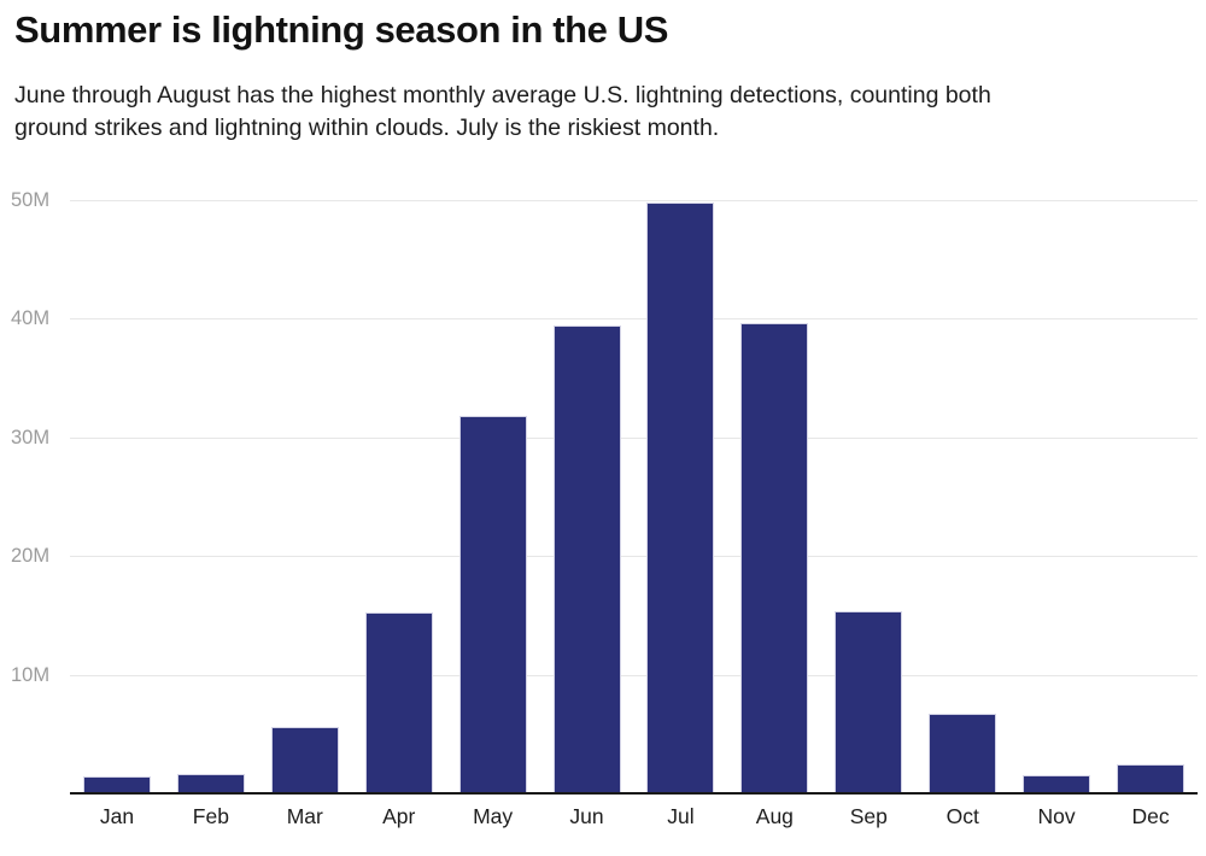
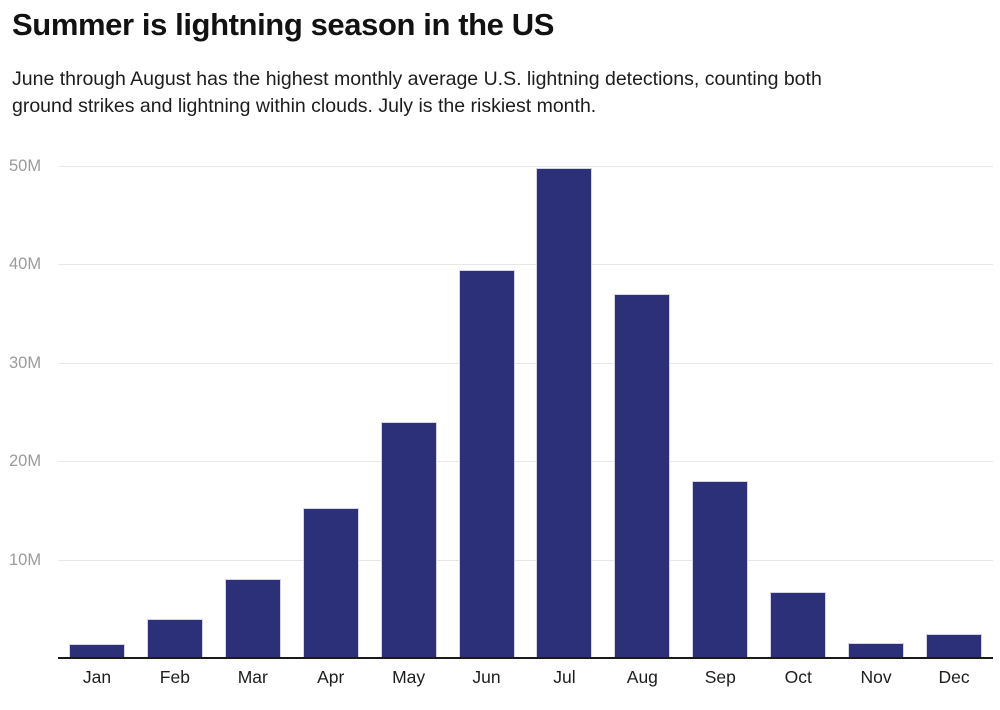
Feb: 2M -> 4M
Mar: 6M -> 8M
May: 32M -> 24M
Aug: 40M -> 37M
Sep: 15M -> 18M
